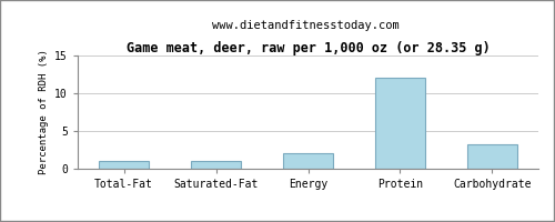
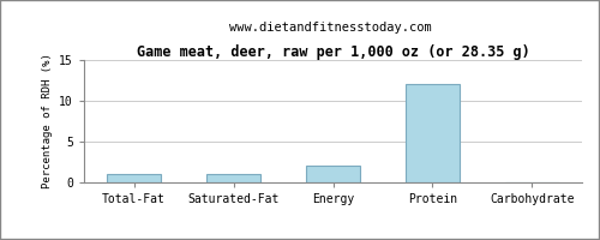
Carbohydrate: 3.2 -> 0.1
